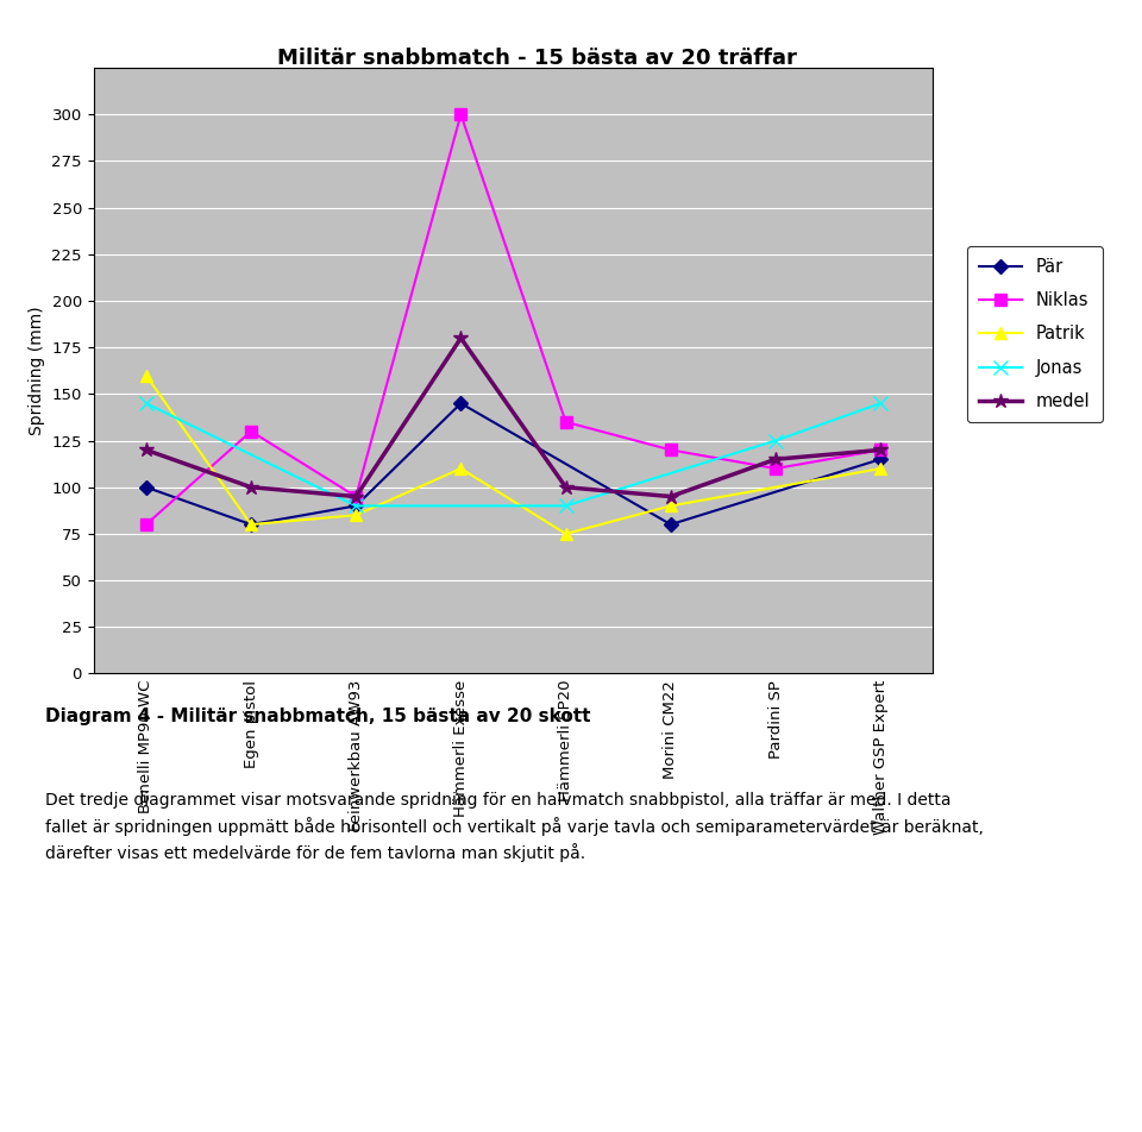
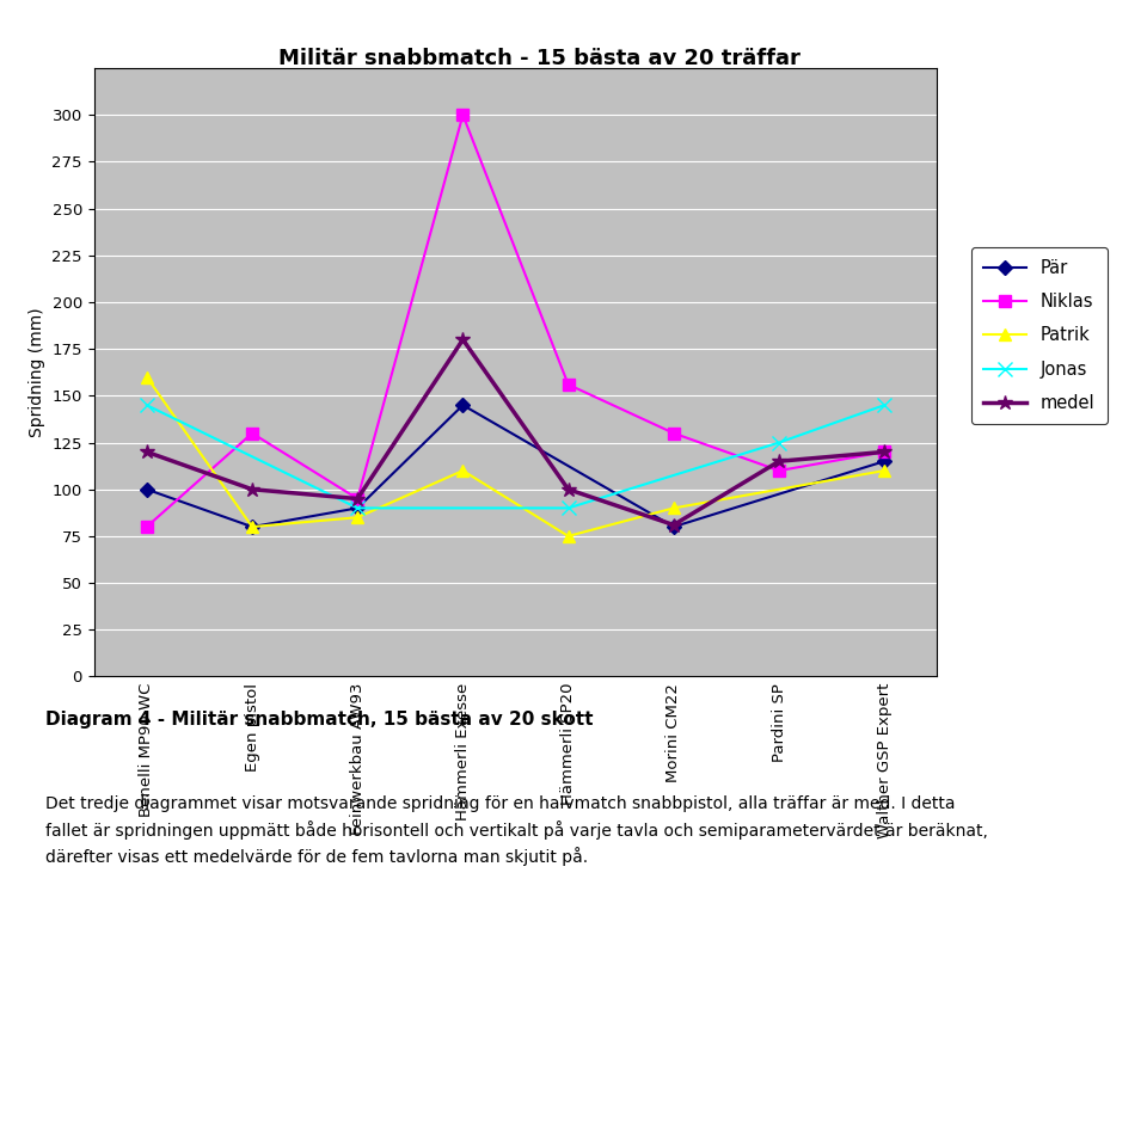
Niklas/Hämmerli SP20: 135 -> 156
Niklas/Morini CM22: 120 -> 130
medel/Morini CM22: 95 -> 81
